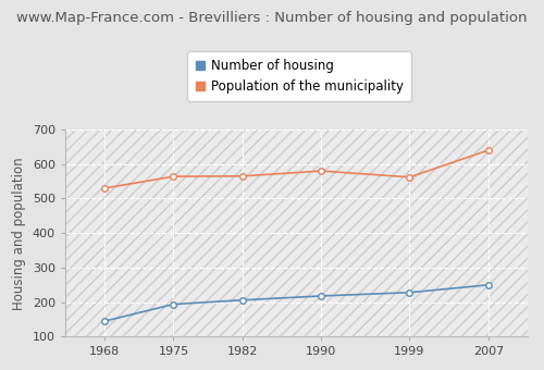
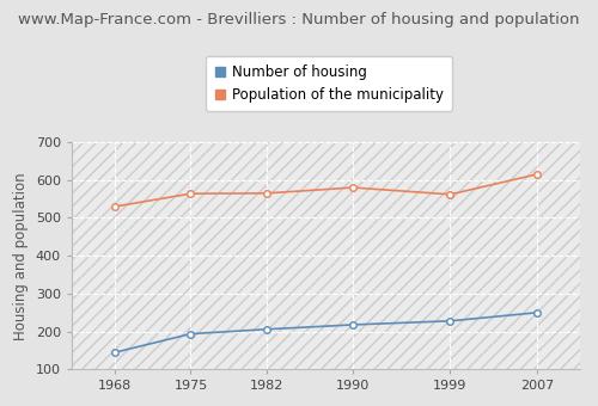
Population of the municipality/2007: 640 -> 615
